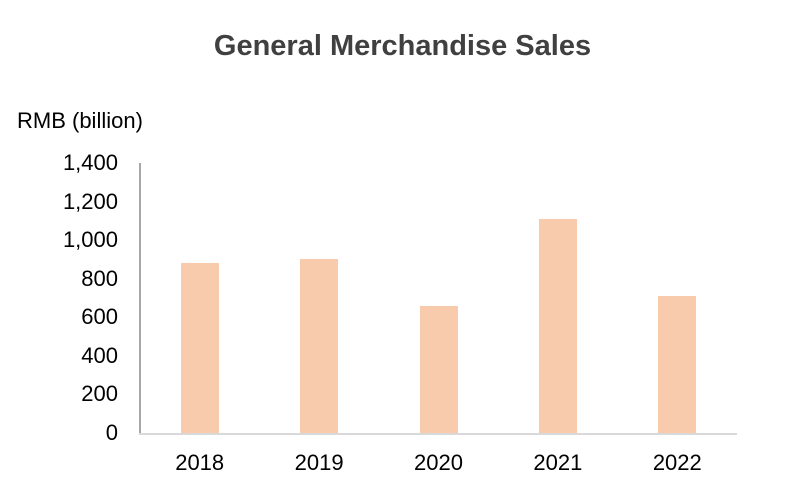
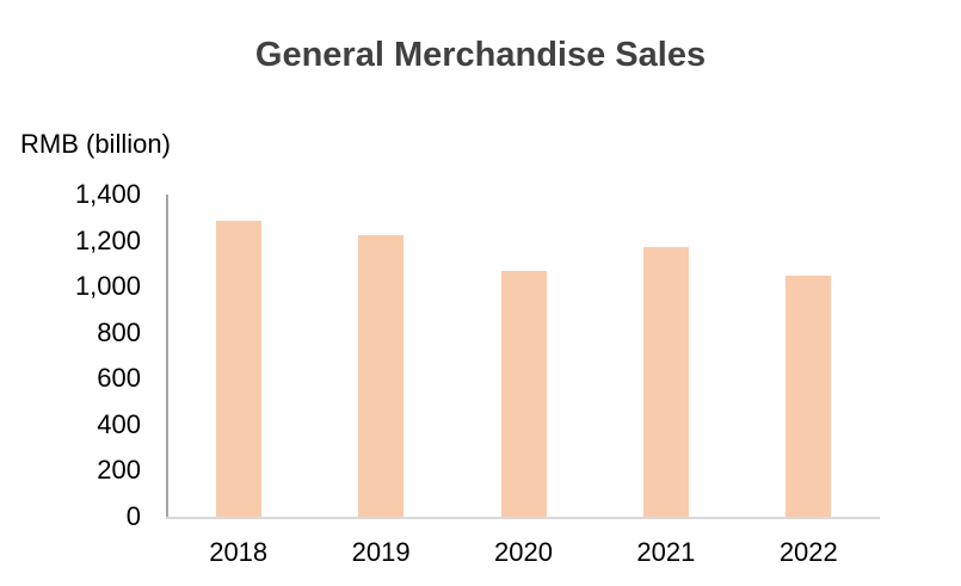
2018: 880 -> 1280
2019: 900 -> 1220
2020: 660 -> 1070
2021: 1110 -> 1170
2022: 710 -> 1050
